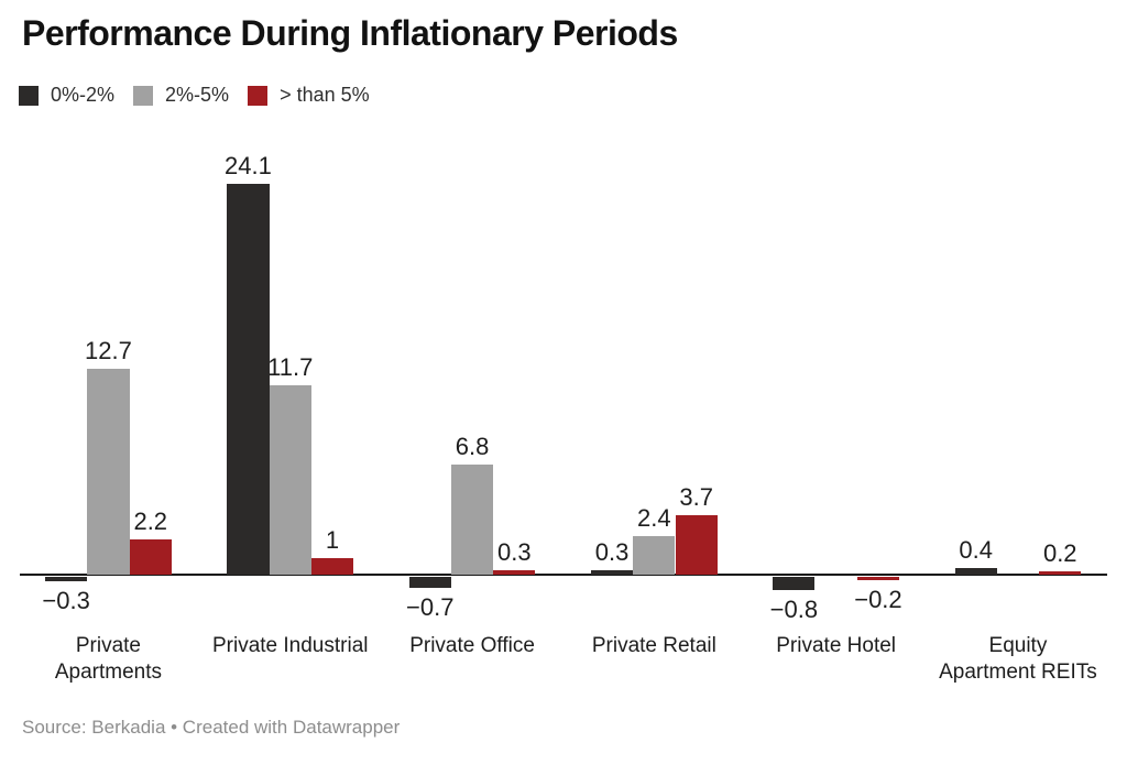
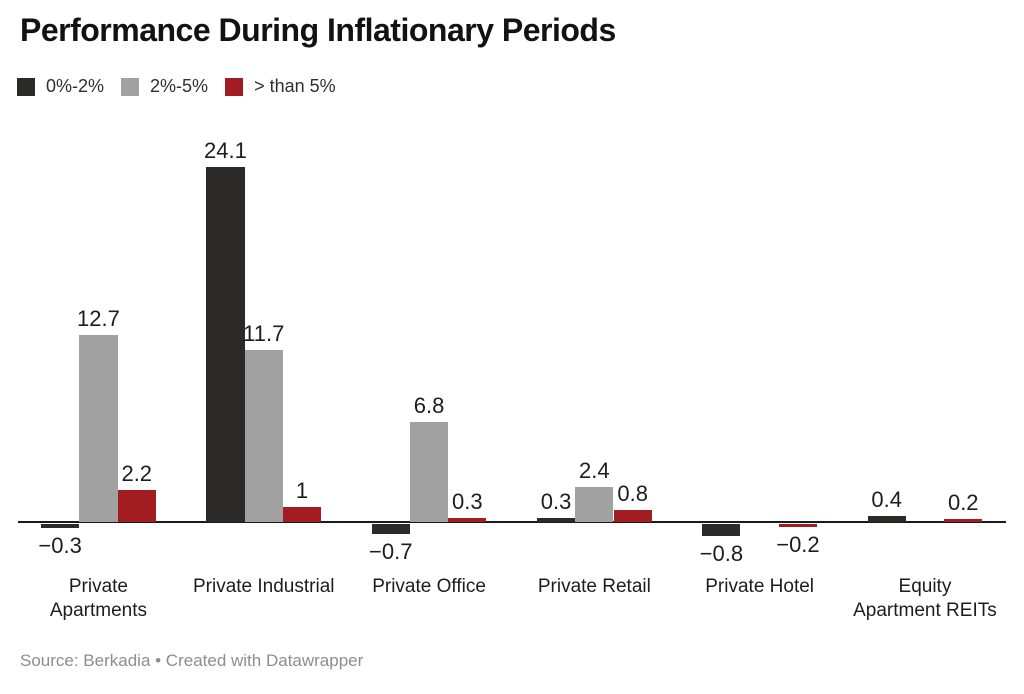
> than 5%/Private Retail: 3.7 -> 0.8
